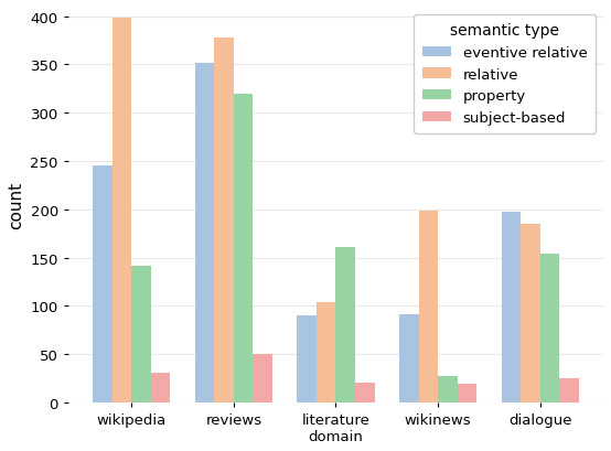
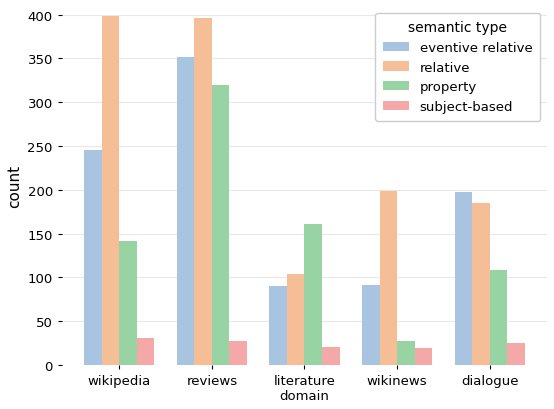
relative/reviews: 378 -> 396
subject-based/reviews: 50 -> 28
property/dialogue: 154 -> 108
